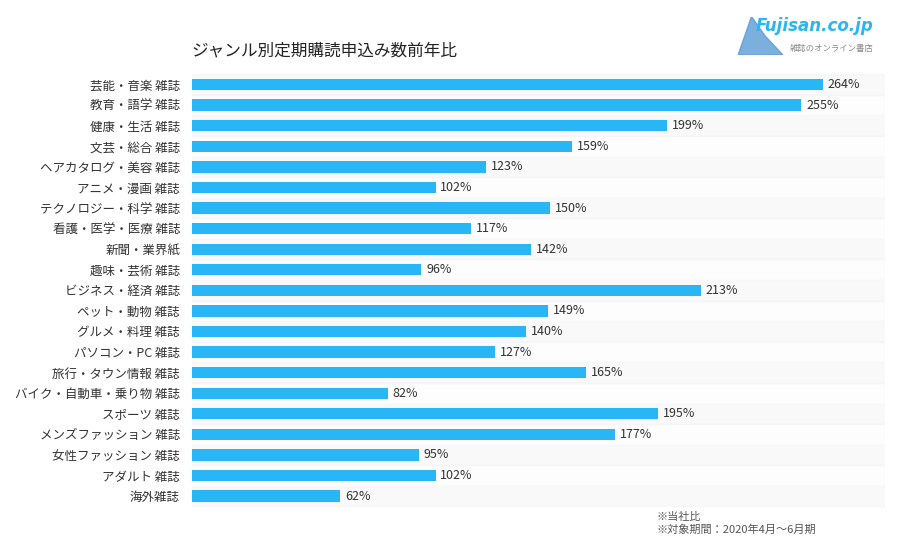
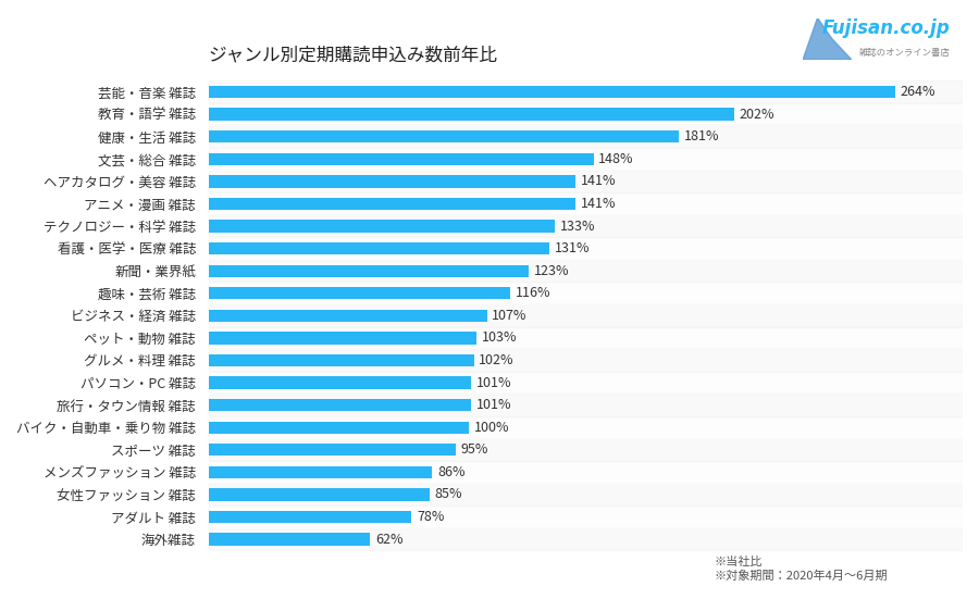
教育・語学 雑誌: 255% -> 202%
健康・生活 雑誌: 199% -> 181%
文芸・総合 雑誌: 159% -> 148%
ヘアカタログ・美容 雑誌: 123% -> 141%
アニメ・漫画 雑誌: 102% -> 141%
テクノロジー・科学 雑誌: 150% -> 133%
看護・医学・医療 雑誌: 117% -> 131%
新聞・業界紙: 142% -> 123%
趣味・芸術 雑誌: 96% -> 116%
ビジネス・経済 雑誌: 213% -> 107%
ペット・動物 雑誌: 149% -> 103%
グルメ・料理 雑誌: 140% -> 102%
パソコン・PC 雑誌: 127% -> 101%
旅行・タウン情報 雑誌: 165% -> 101%
バイク・自動車・乗り物 雑誌: 82% -> 100%
スポーツ 雑誌: 195% -> 95%
メンズファッション 雑誌: 177% -> 86%
女性ファッション 雑誌: 95% -> 85%
アダルト 雑誌: 102% -> 78%
